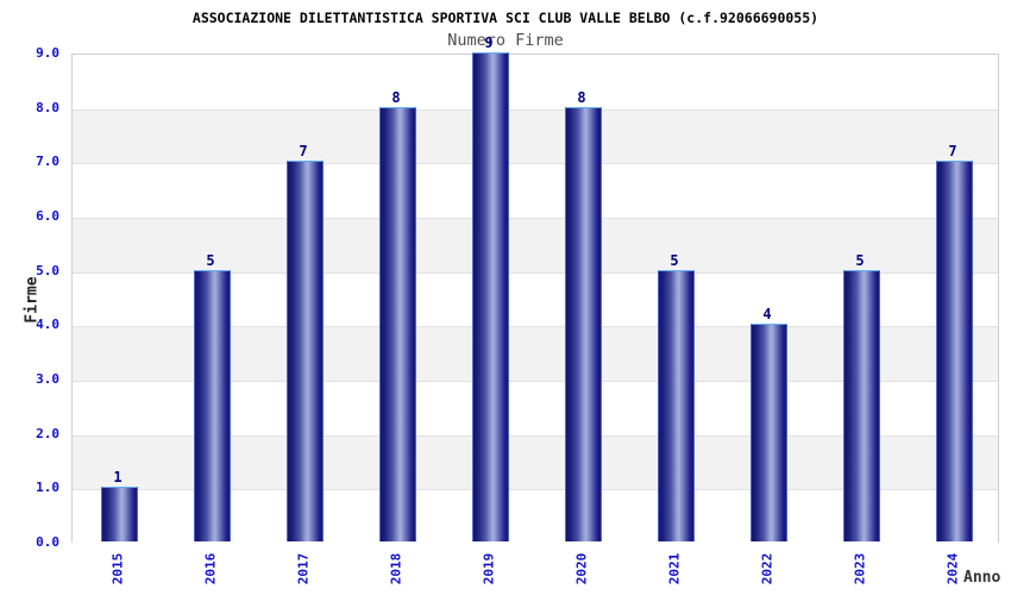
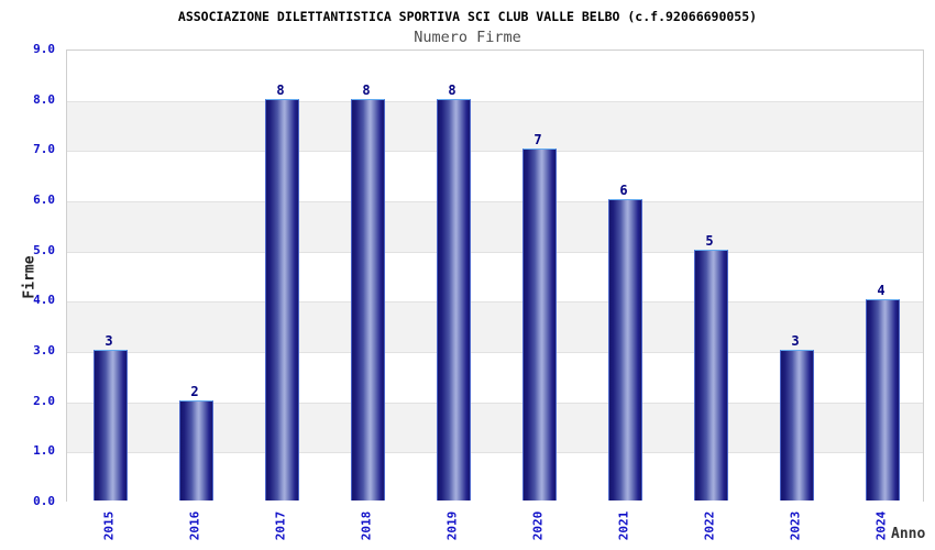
2015: 1 -> 3
2016: 5 -> 2
2017: 7 -> 8
2019: 9 -> 8
2020: 8 -> 7
2021: 5 -> 6
2022: 4 -> 5
2023: 5 -> 3
2024: 7 -> 4
